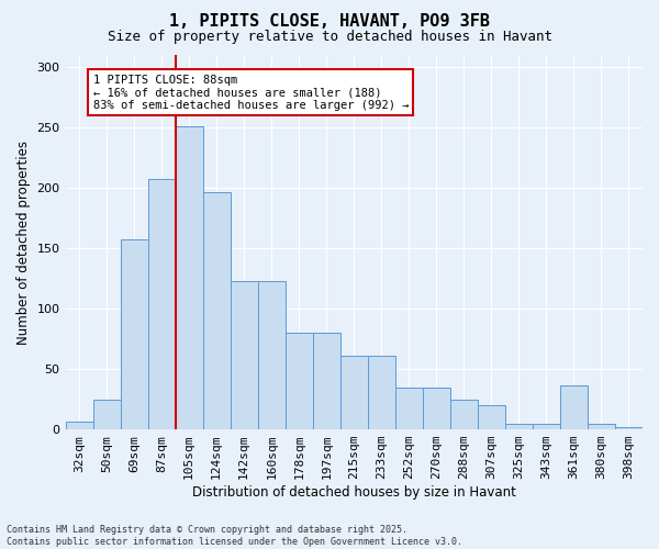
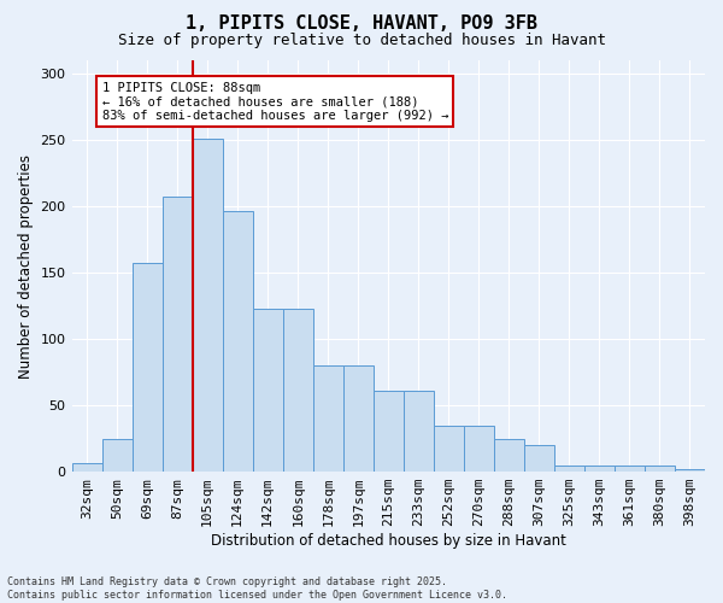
361sqm: 36 -> 5
